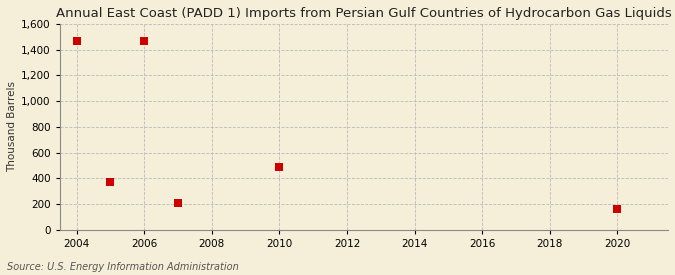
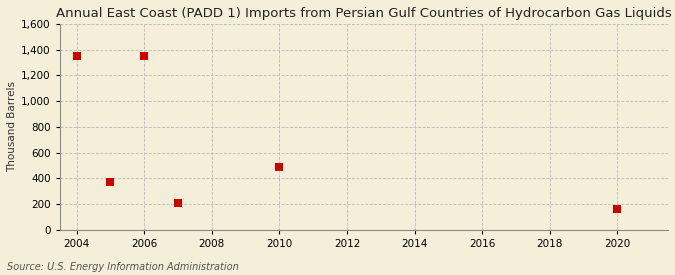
2004: 1,470 -> 1,350
2006: 1,470 -> 1,350
